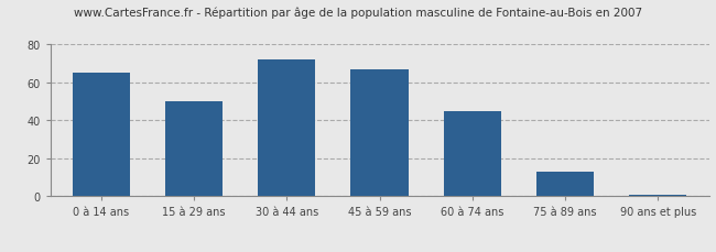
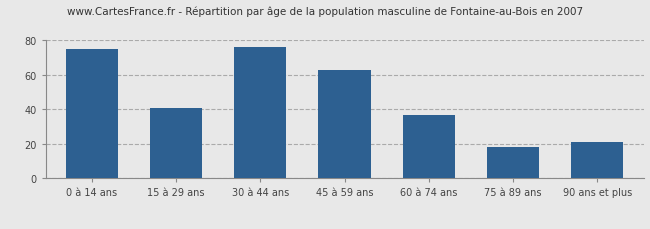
0 à 14 ans: 65 -> 75
15 à 29 ans: 50 -> 41
30 à 44 ans: 72 -> 76
45 à 59 ans: 67 -> 63
60 à 74 ans: 45 -> 37
75 à 89 ans: 13 -> 18
90 ans et plus: 1 -> 21
